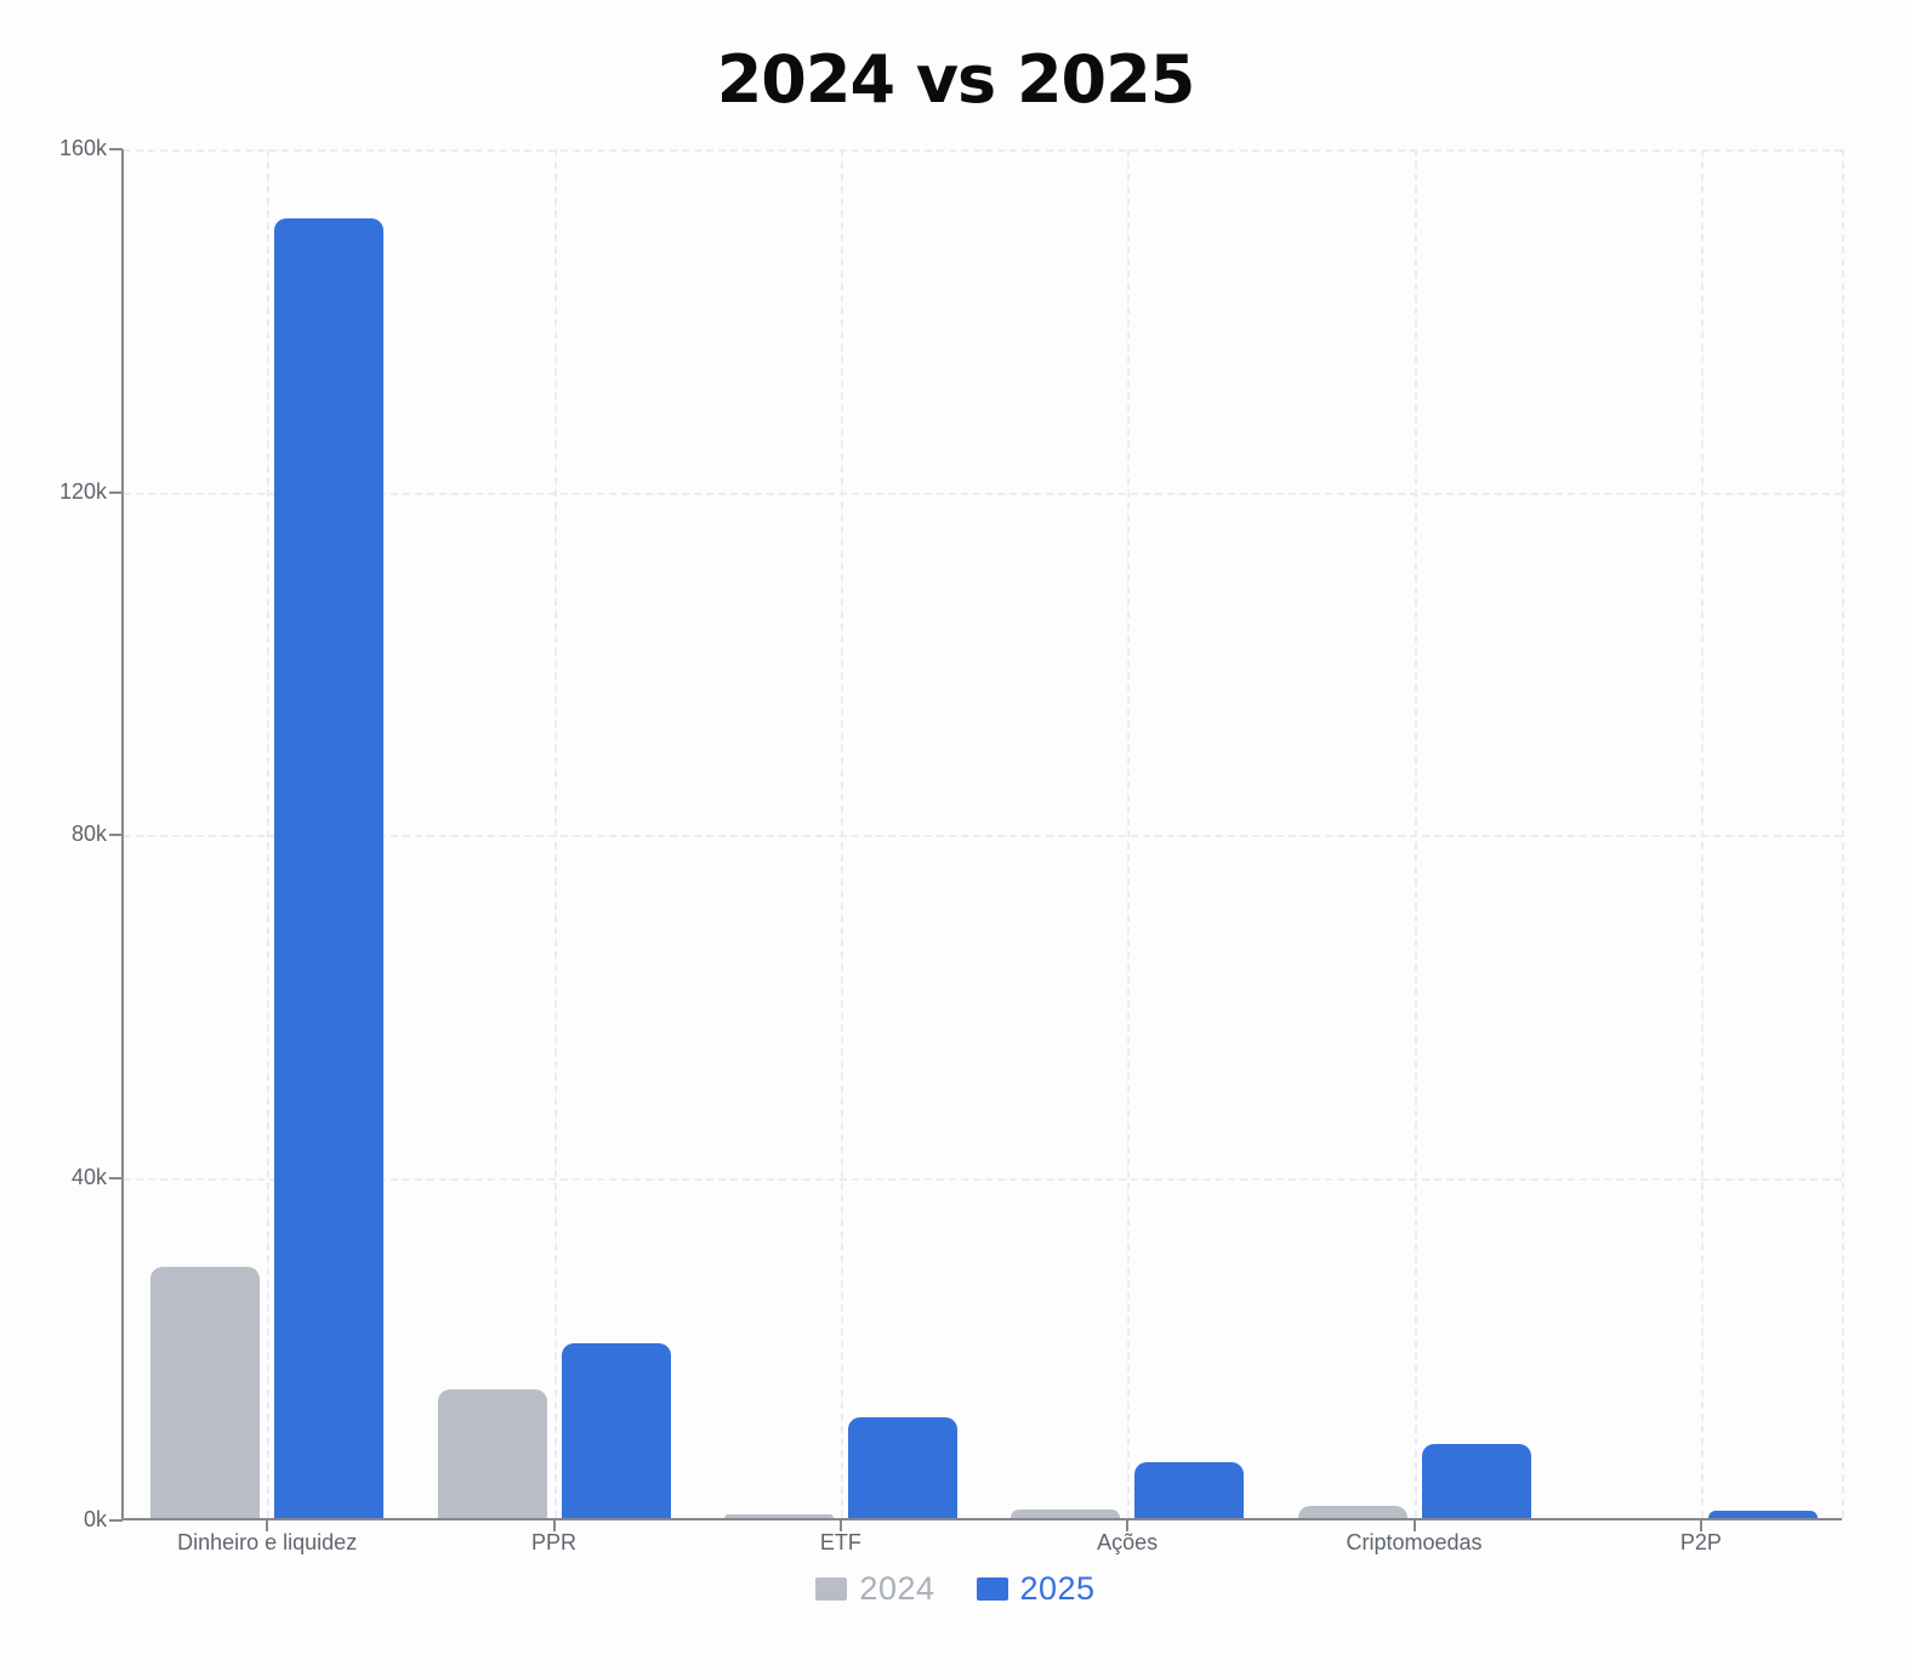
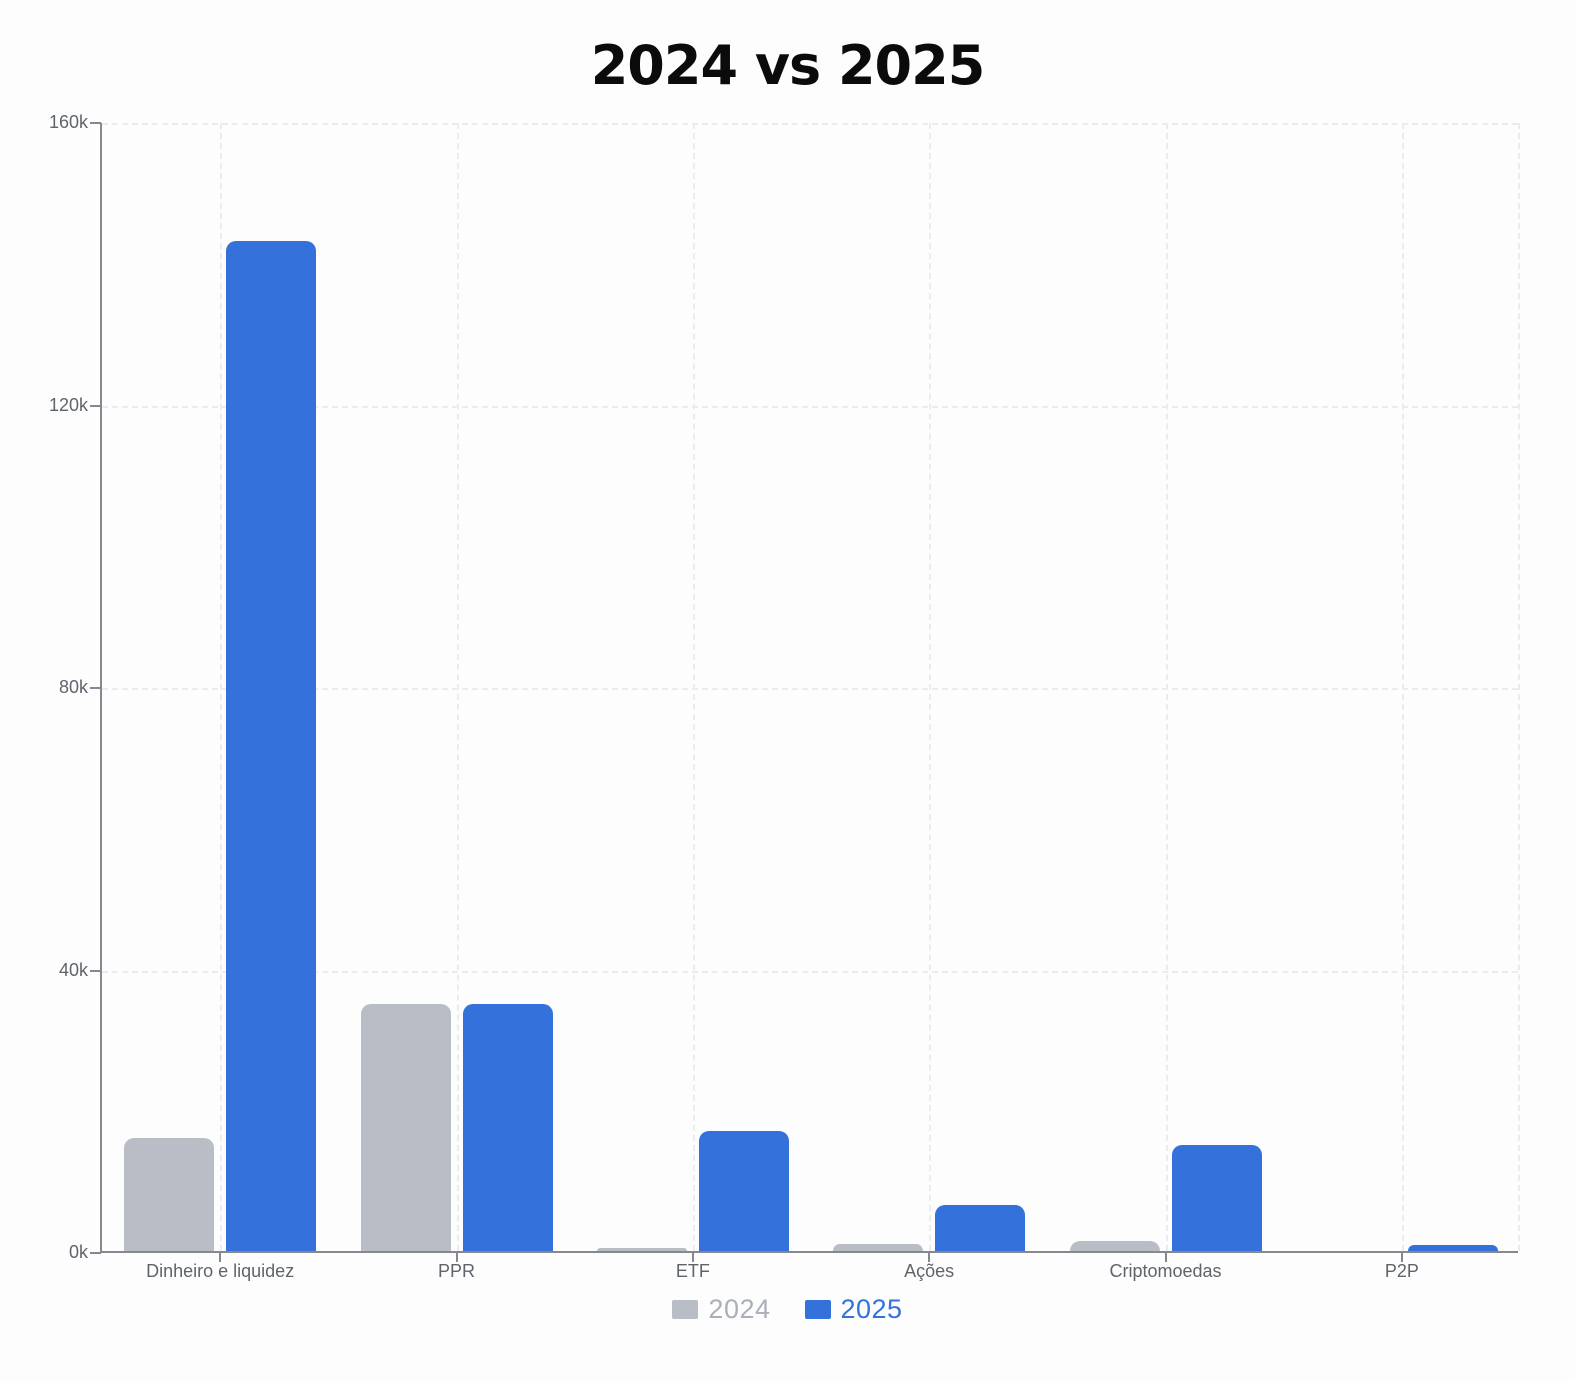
2024/Dinheiro e liquidez: 29k -> 16k
2025/Dinheiro e liquidez: 152k -> 143k
2024/PPR: 15k -> 35k
2025/PPR: 20k -> 35k
2025/ETF: 12k -> 17k
2025/Criptomoedas: 9k -> 15k
